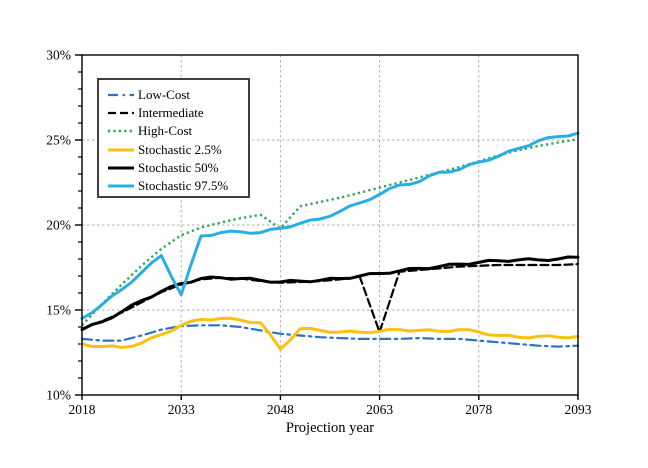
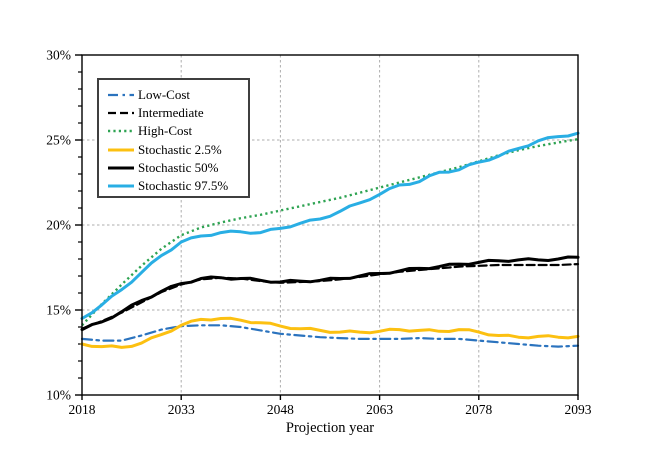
Stochastic 97.5%/2033: 15.9% -> 19.0%
High-Cost/2048: 19.8% -> 20.9%
Stochastic 2.5%/2048: 12.7% -> 14.1%
Intermediate/2063: 13.7% -> 17.1%
